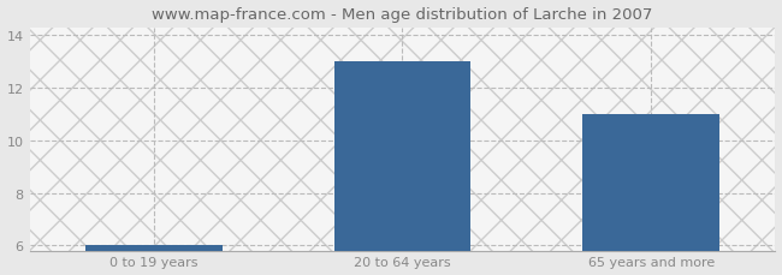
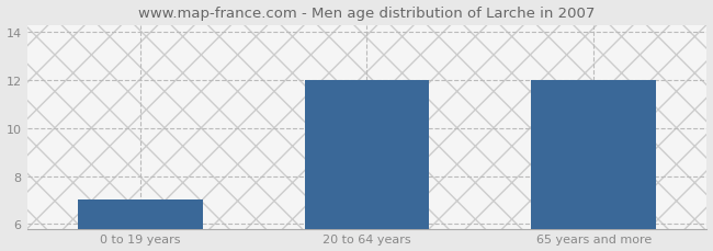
0 to 19 years: 6 -> 7
20 to 64 years: 13 -> 12
65 years and more: 11 -> 12
